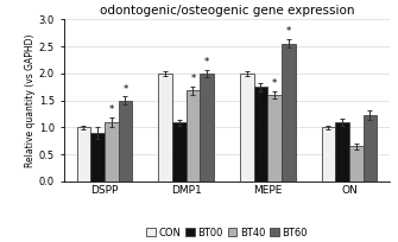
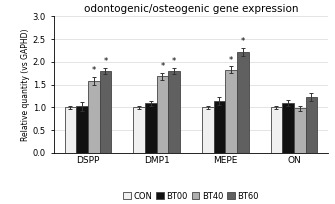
BT00/DSPP: 0.90 -> 1.03
BT40/DSPP: 1.10 -> 1.58
BT60/DSPP: 1.50 -> 1.80
CON/DMP1: 2 -> 1
BT60/DMP1: 2.00 -> 1.80
CON/MEPE: 2 -> 1
BT00/MEPE: 1.75 -> 1.14
BT40/MEPE: 1.60 -> 1.83
BT60/MEPE: 2.55 -> 2.22
BT40/ON: 0.65 -> 0.98
